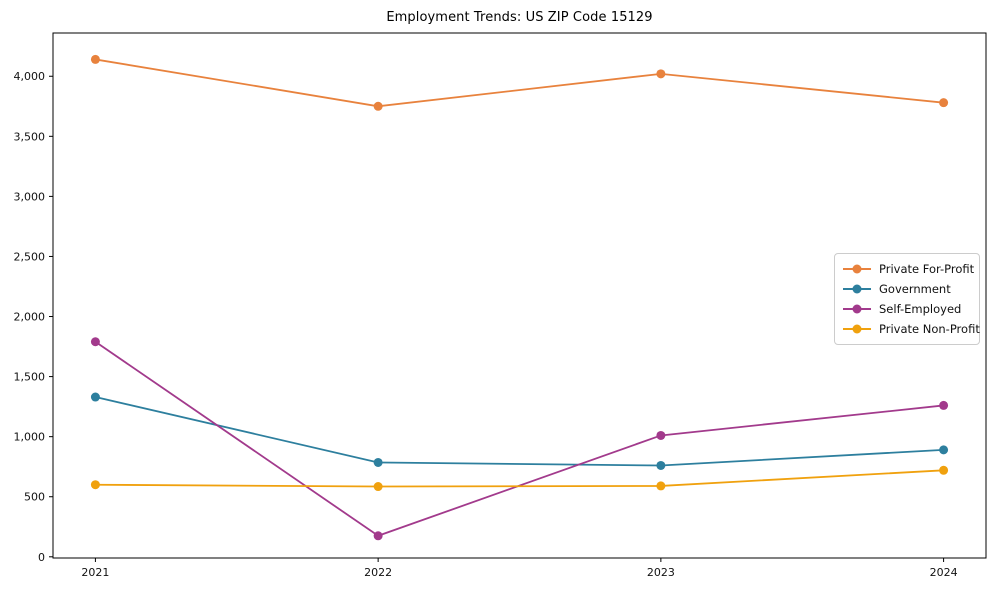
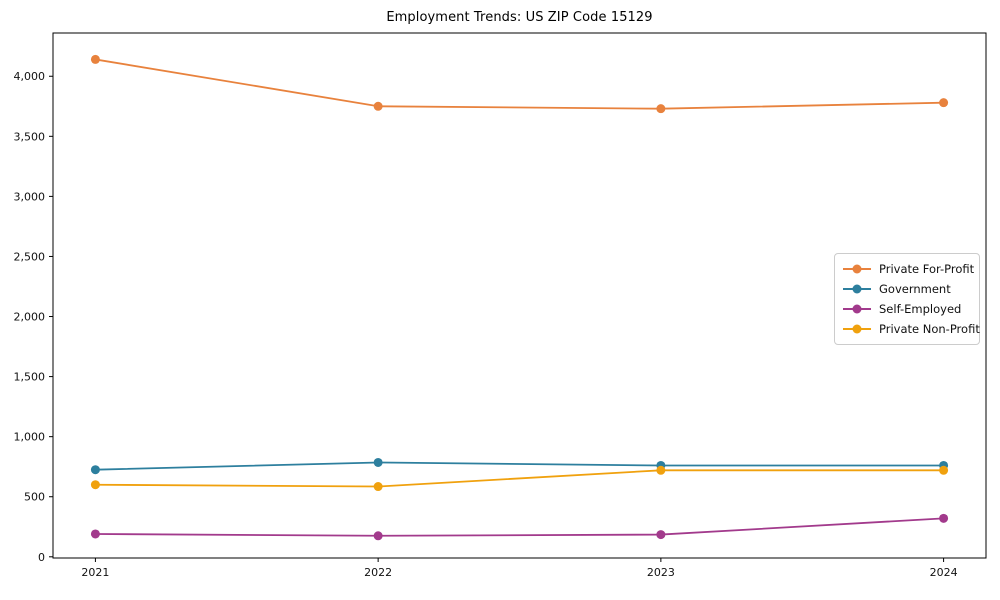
Government/2021: 1330 -> 720
Self-Employed/2021: 1790 -> 190
Private For-Profit/2023: 4020 -> 3730
Self-Employed/2023: 1010 -> 180
Private Non-Profit/2023: 590 -> 720
Government/2024: 890 -> 760
Self-Employed/2024: 1260 -> 320
